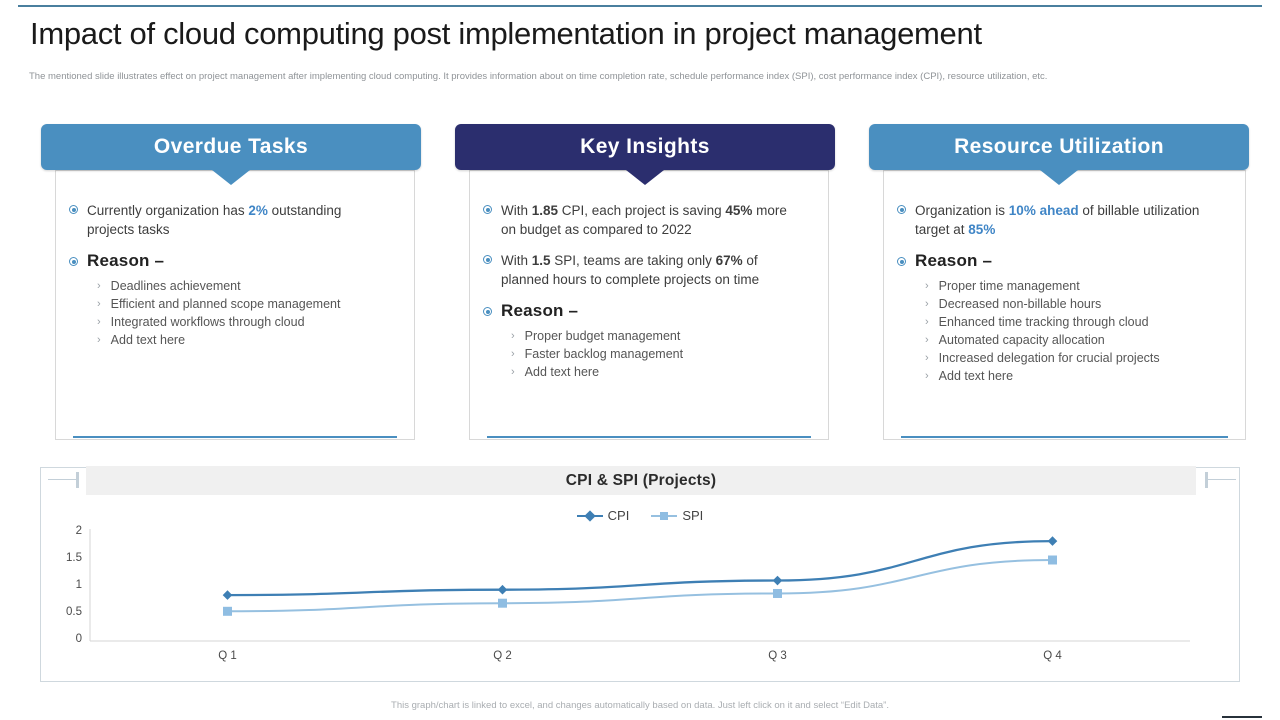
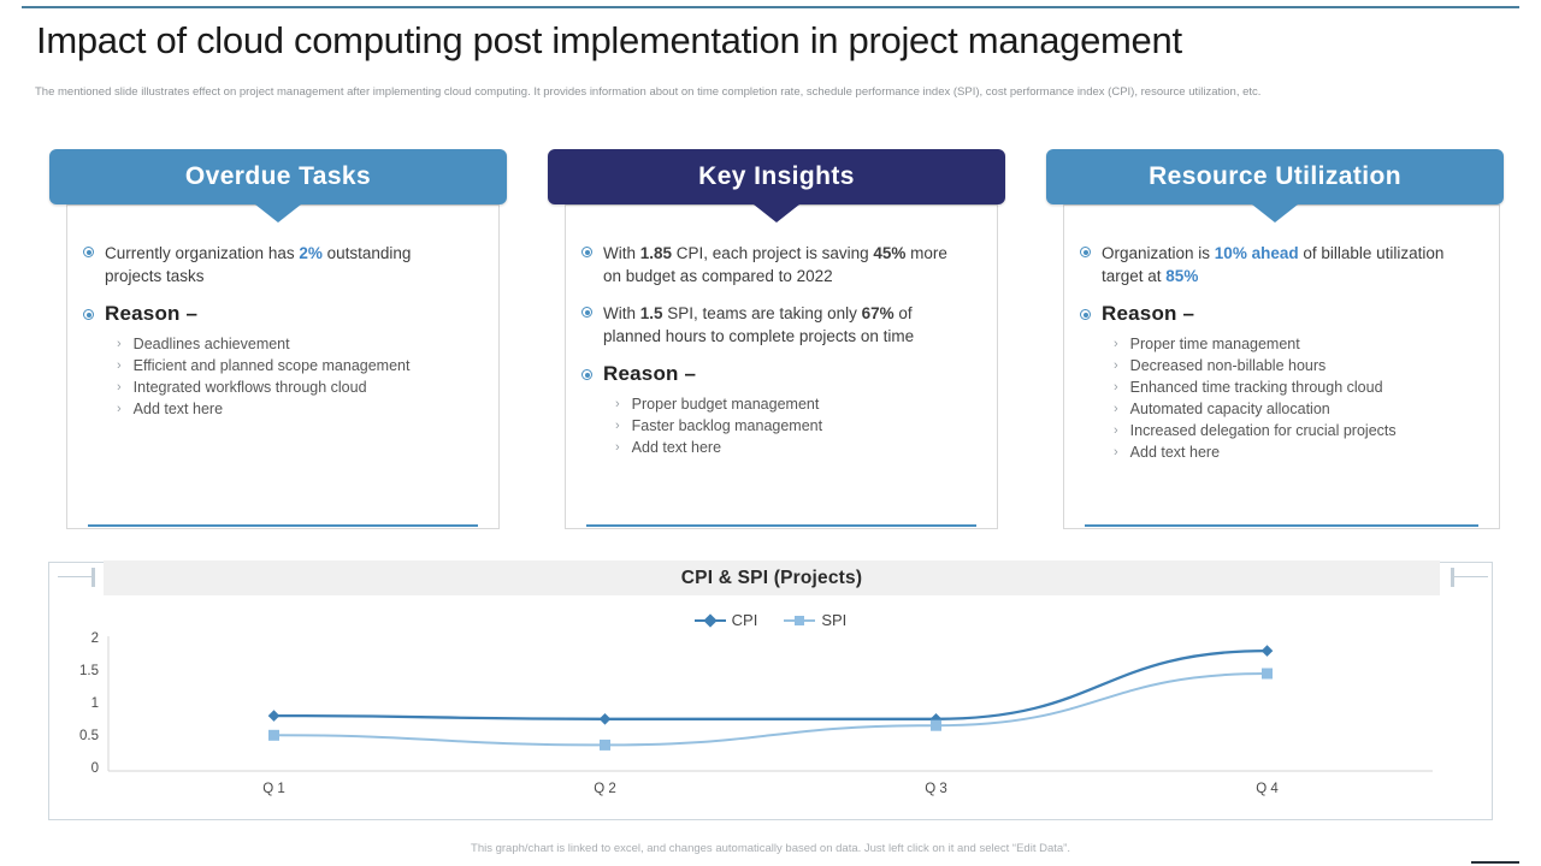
CPI/Q 2: 0.9 -> 0.8
SPI/Q 2: 0.7 -> 0.4
CPI/Q 3: 1.1 -> 0.8
SPI/Q 3: 0.9 -> 0.7
